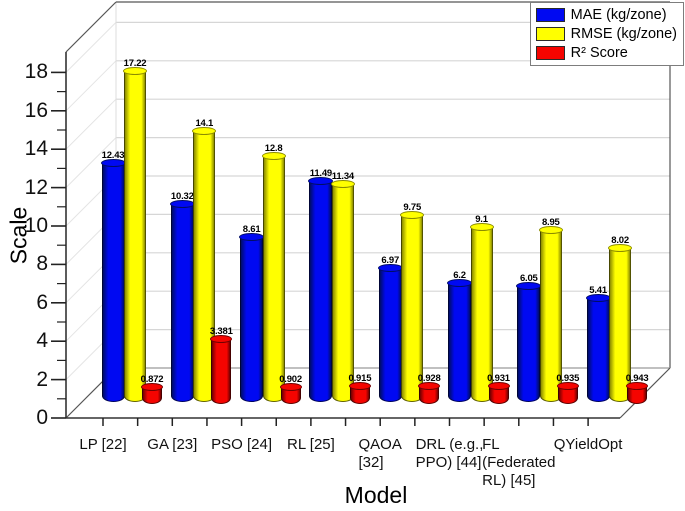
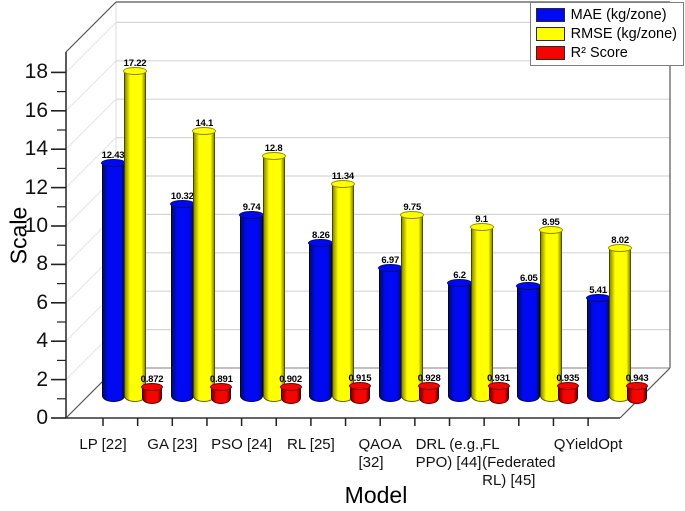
R² Score/GA [23]: 3.381 -> 0.891
MAE (kg/zone)/PSO [24]: 8.61 -> 9.74
MAE (kg/zone)/RL [25]: 11.49 -> 8.26
